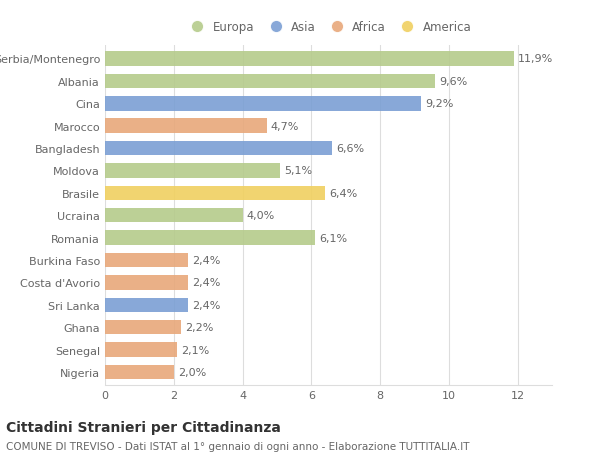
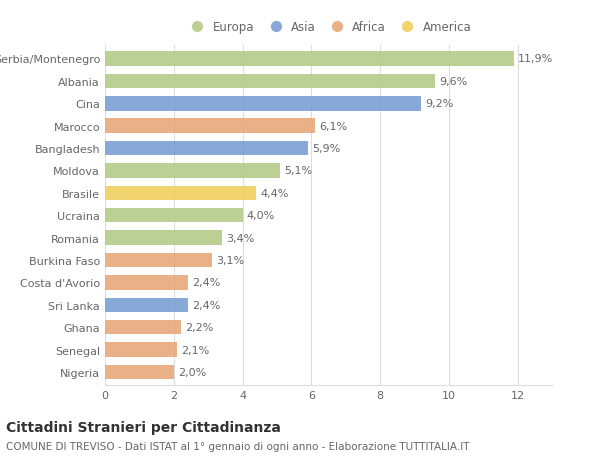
Marocco: 4,7% -> 6,1%
Bangladesh: 6,6% -> 5,9%
Brasile: 6,4% -> 4,4%
Romania: 6,1% -> 3,4%
Burkina Faso: 2,4% -> 3,1%
